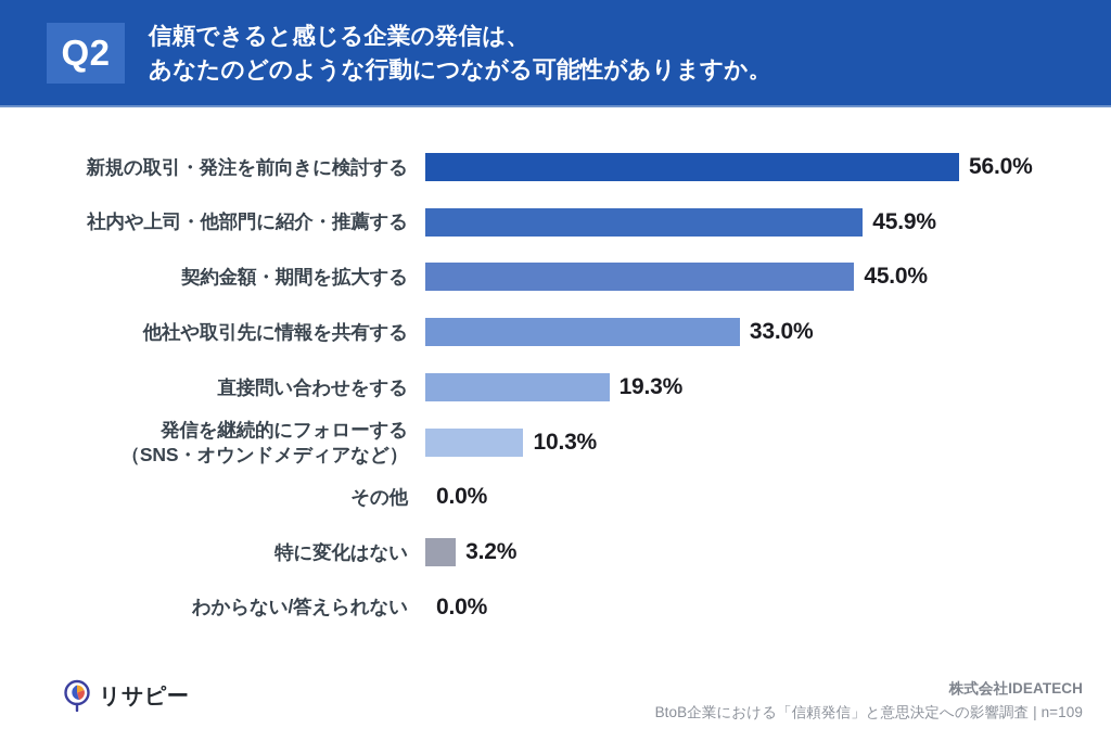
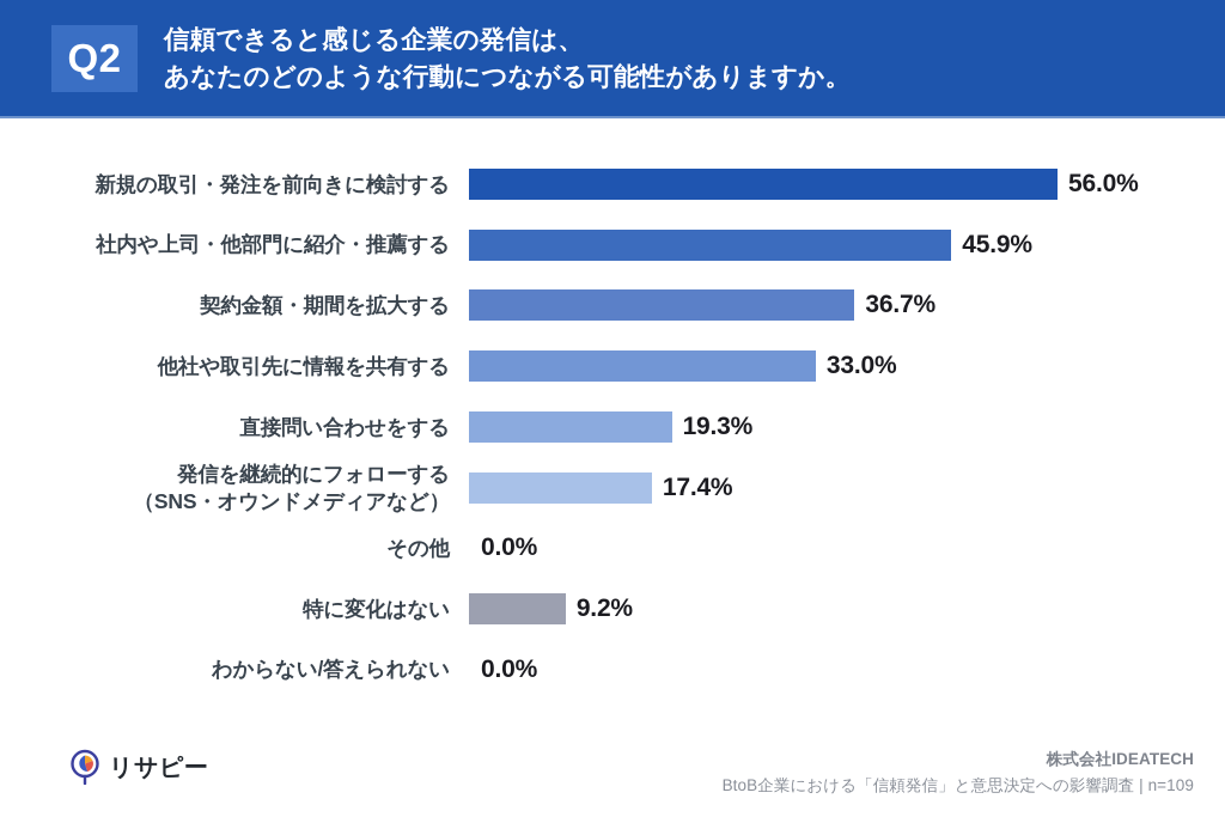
契約金額・期間を拡大する: 45.0% -> 36.7%
発信を継続的にフォローする （SNS・オウンドメディアなど）: 10.3% -> 17.4%
特に変化はない: 3.2% -> 9.2%
